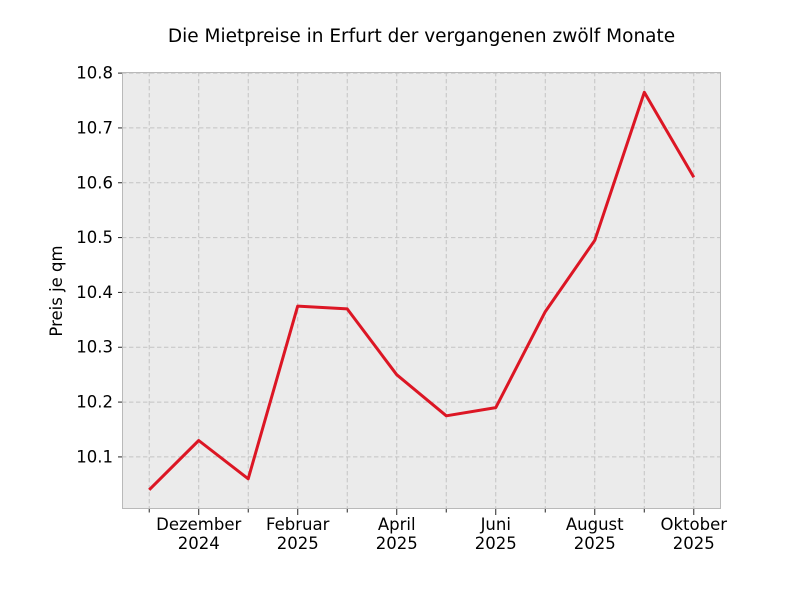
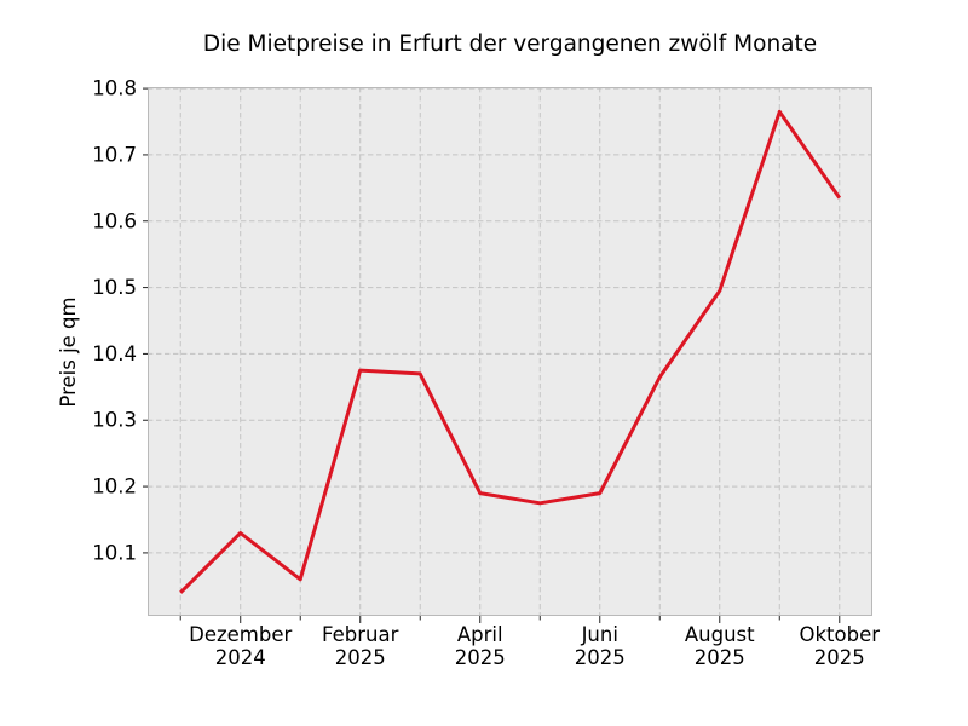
April 2025: 10.25 -> 10.19
Oktober 2025: 10.61 -> 10.63
